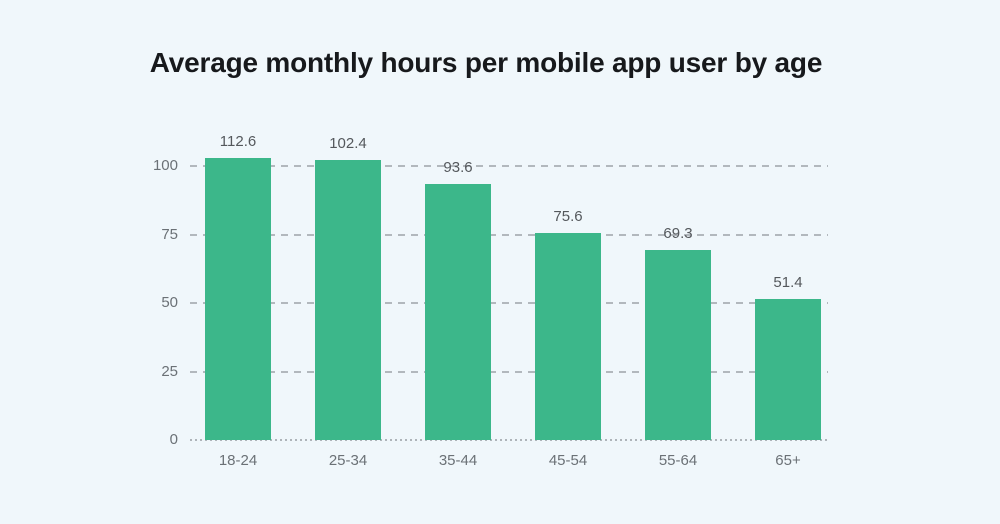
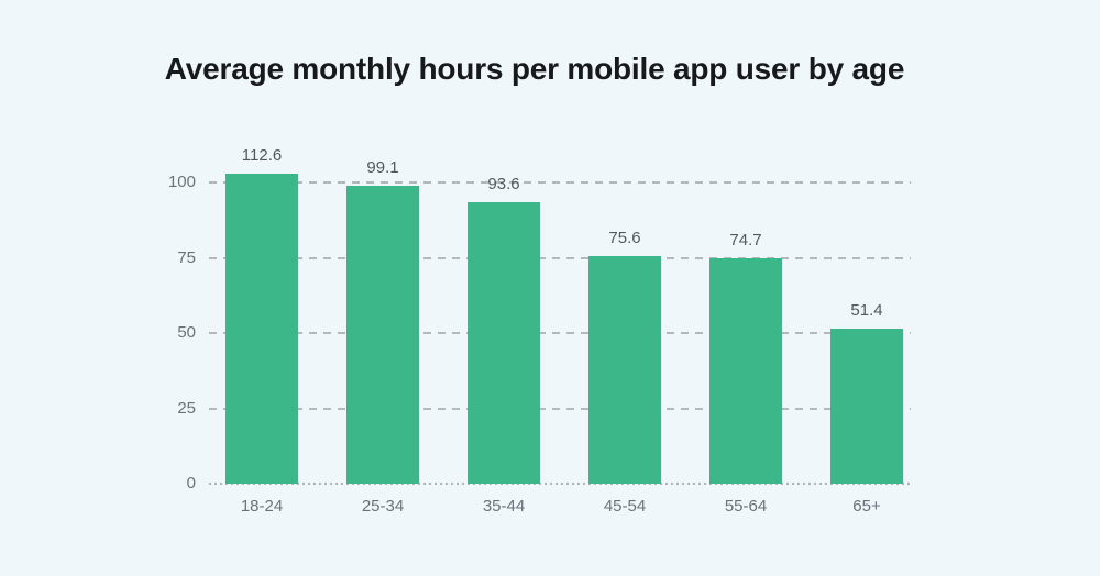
25-34: 102.4 -> 99.1
55-64: 69.3 -> 74.7
